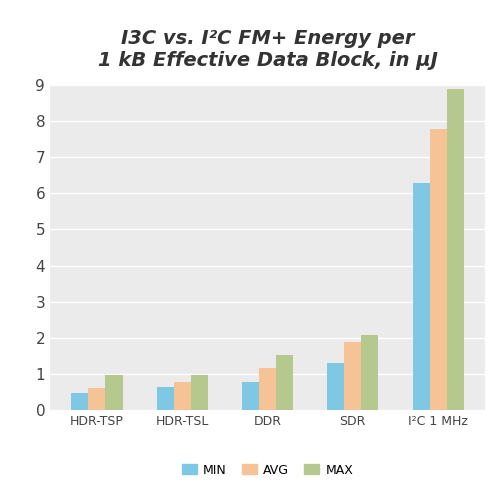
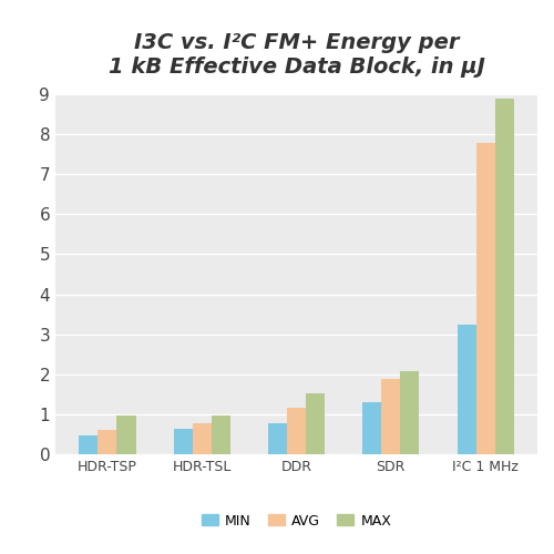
MIN/I²C 1 MHz: 6.30 -> 3.25
